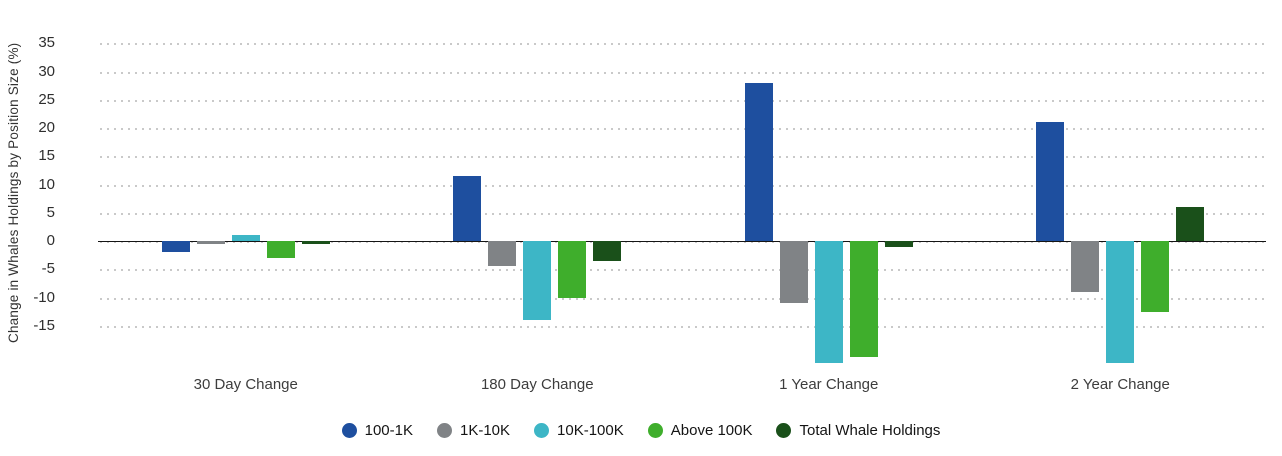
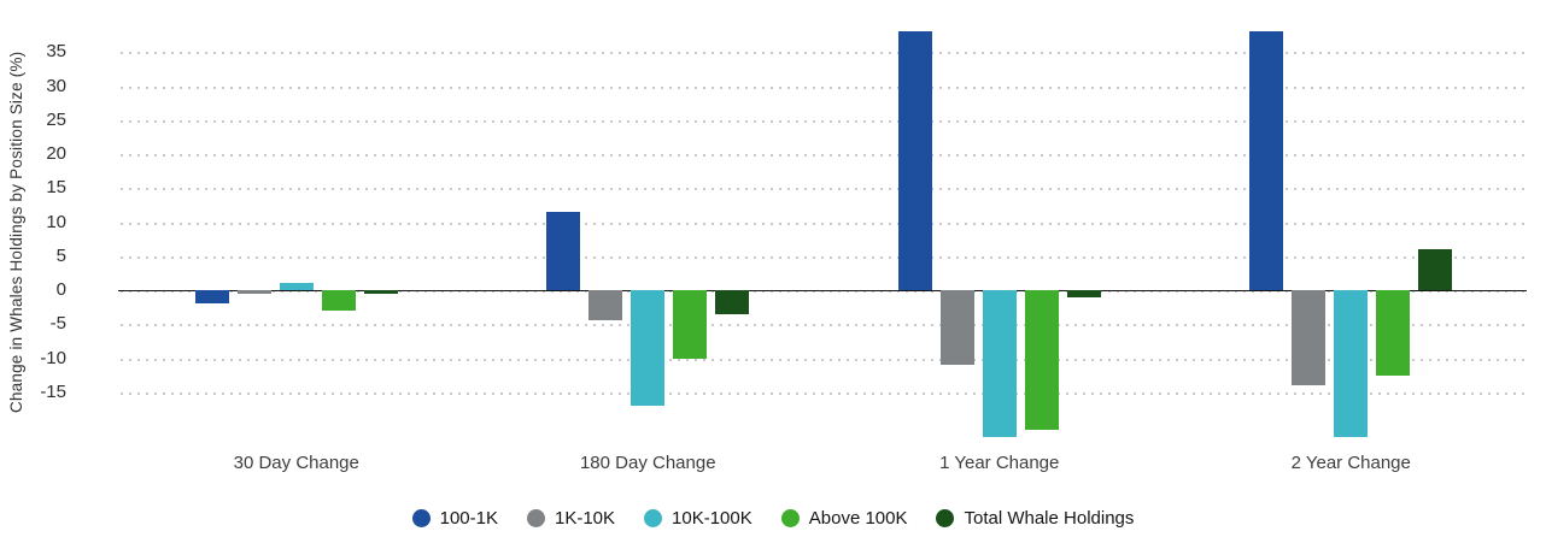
10K-100K/180 Day Change: -14 -> -17
100-1K/1 Year Change: 28 -> 38
100-1K/2 Year Change: 21 -> 38
1K-10K/2 Year Change: -9 -> -14
